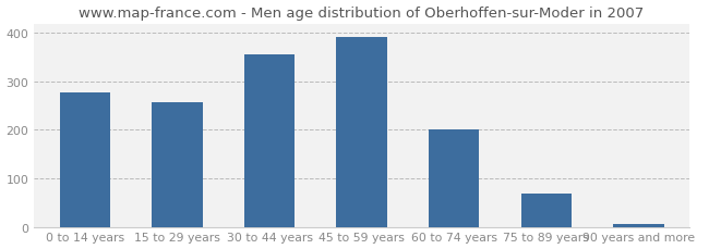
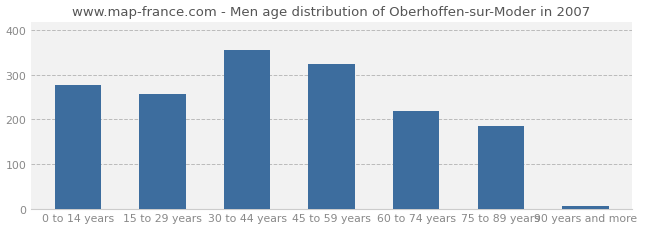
45 to 59 years: 393 -> 325
60 to 74 years: 201 -> 220
75 to 89 years: 68 -> 185
